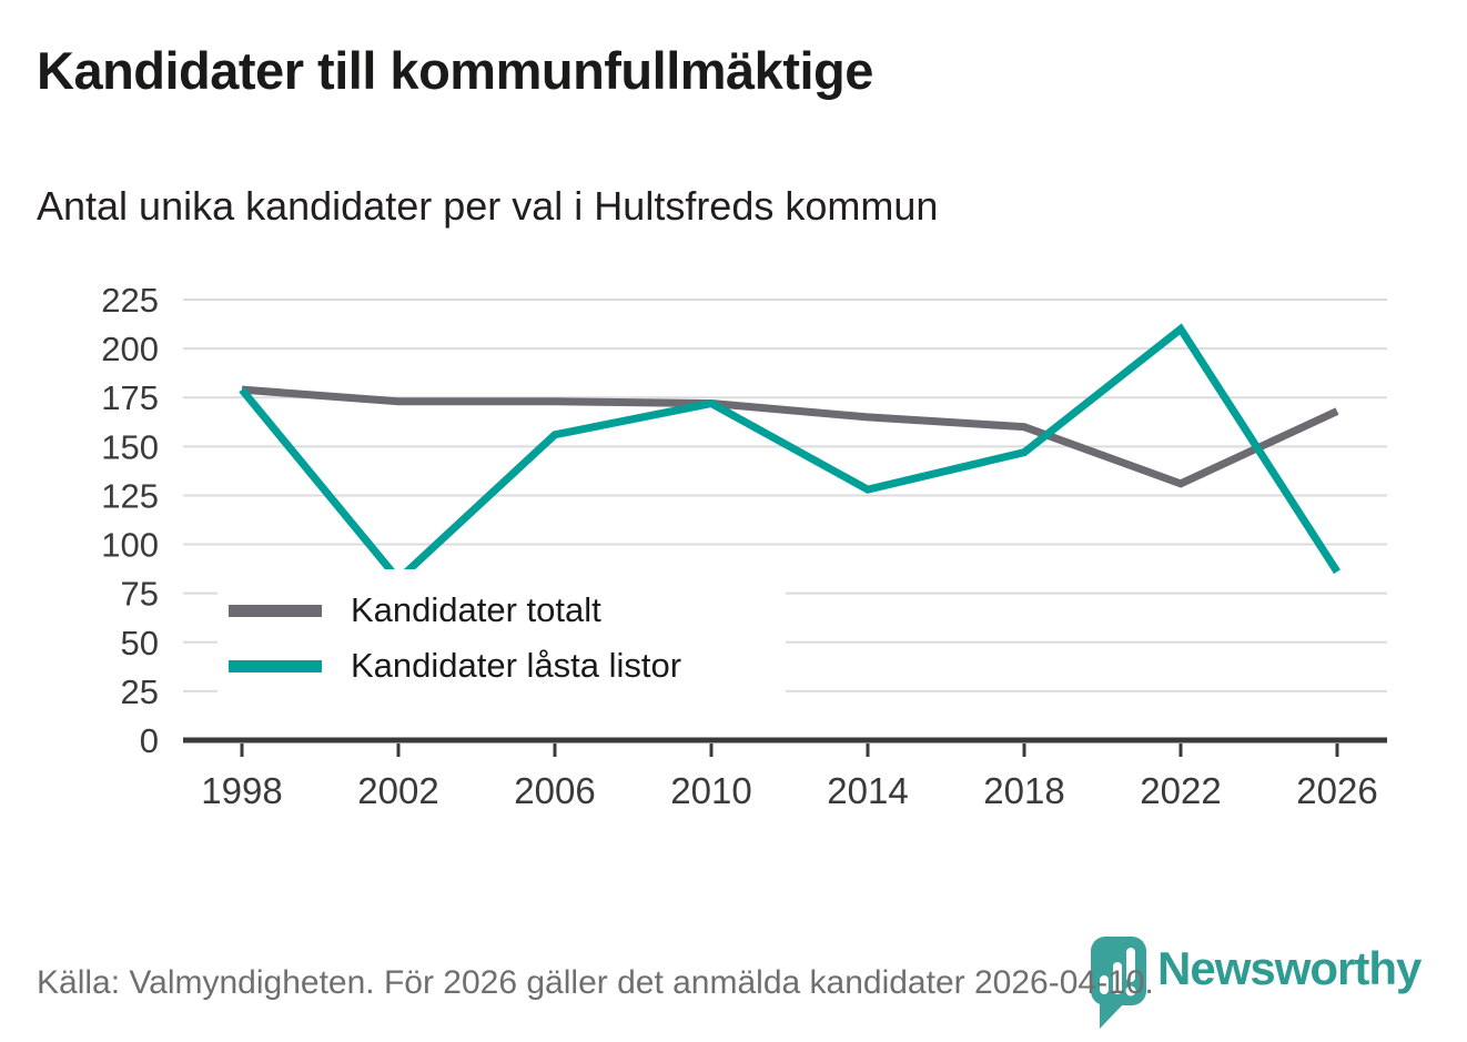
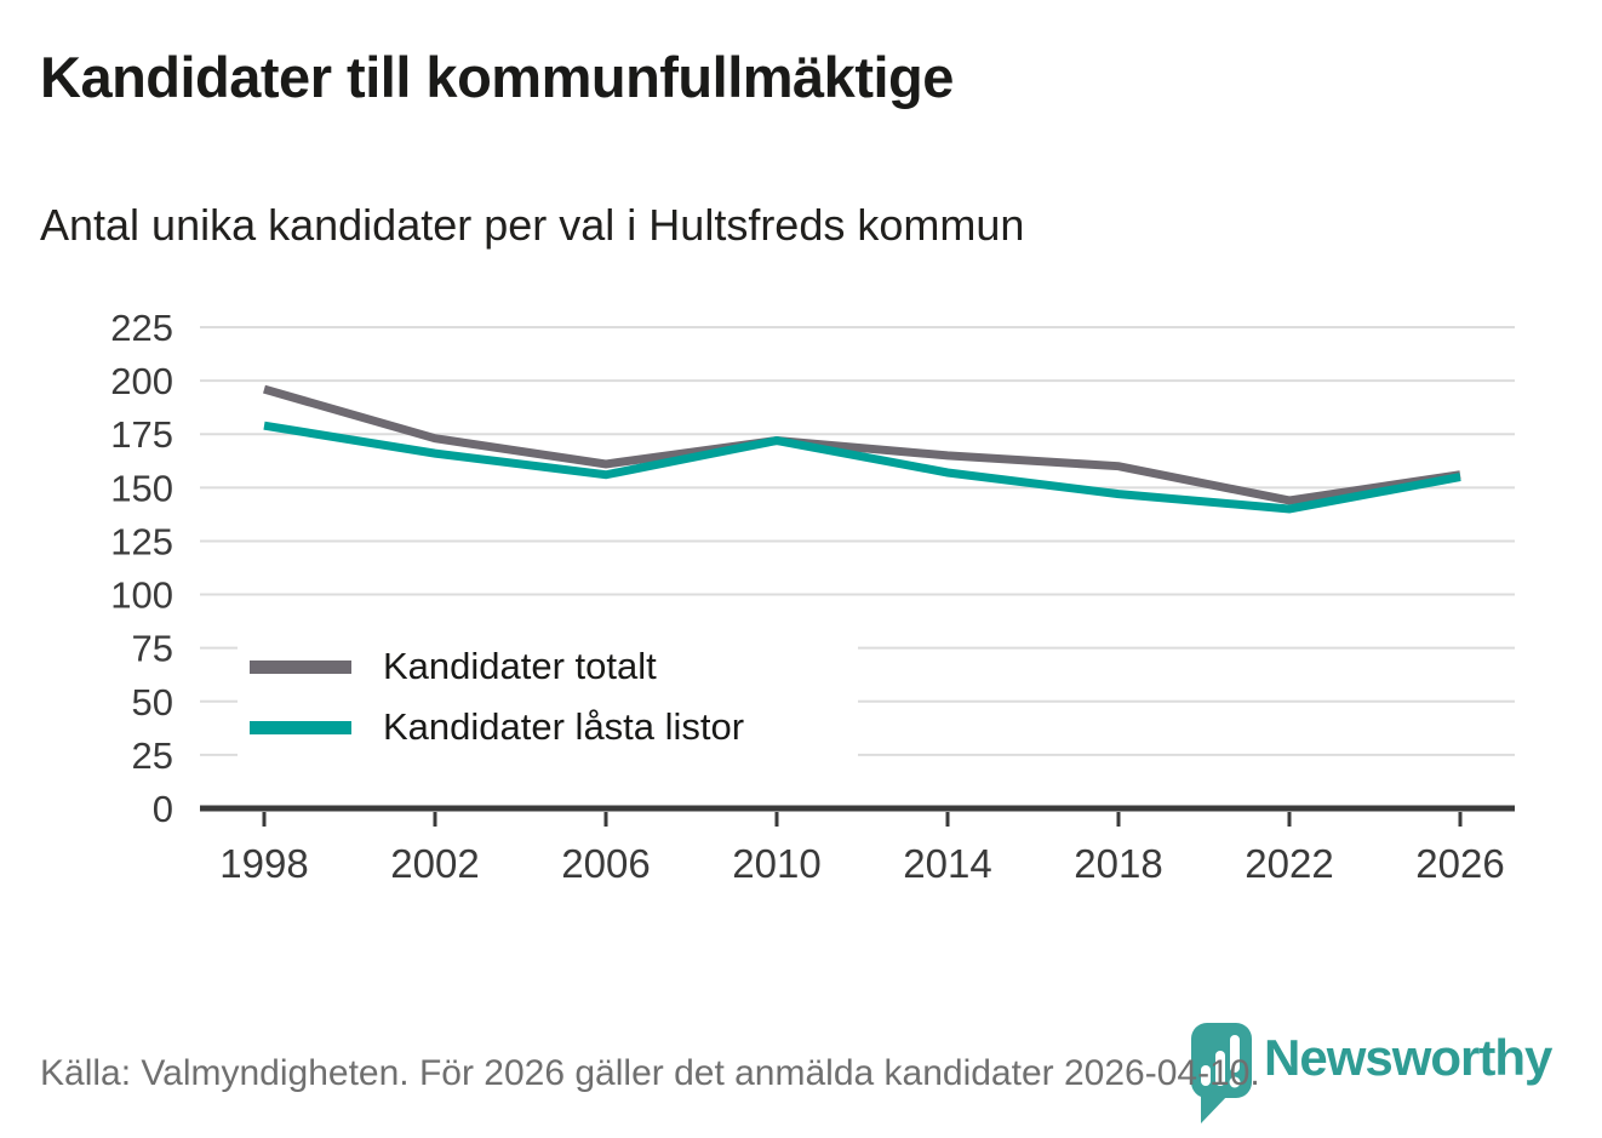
Kandidater totalt/1998: 179 -> 196
Kandidater låsta listor/2002: 82 -> 166
Kandidater totalt/2006: 173 -> 161
Kandidater låsta listor/2014: 128 -> 157
Kandidater totalt/2022: 131 -> 144
Kandidater låsta listor/2022: 210 -> 140
Kandidater totalt/2026: 168 -> 156
Kandidater låsta listor/2026: 86 -> 155
